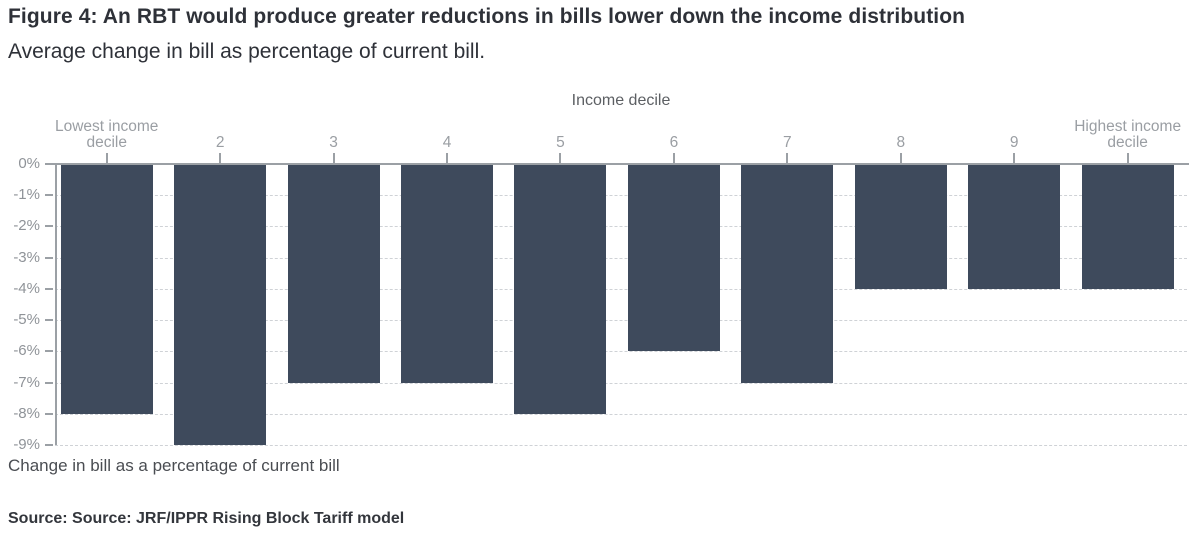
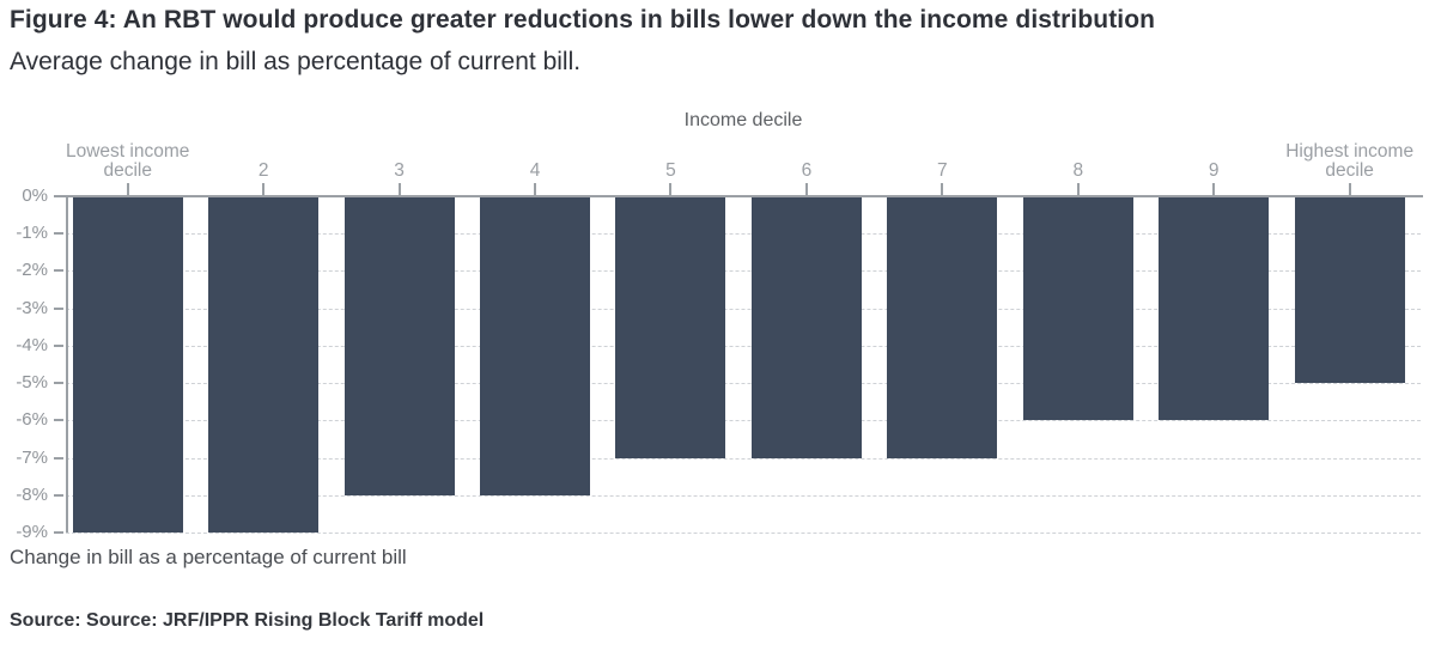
Lowest income decile: -8% -> -9%
3: -7% -> -8%
4: -7% -> -8%
5: -8% -> -7%
6: -6% -> -7%
8: -4% -> -6%
9: -4% -> -6%
Highest income decile: -4% -> -5%
